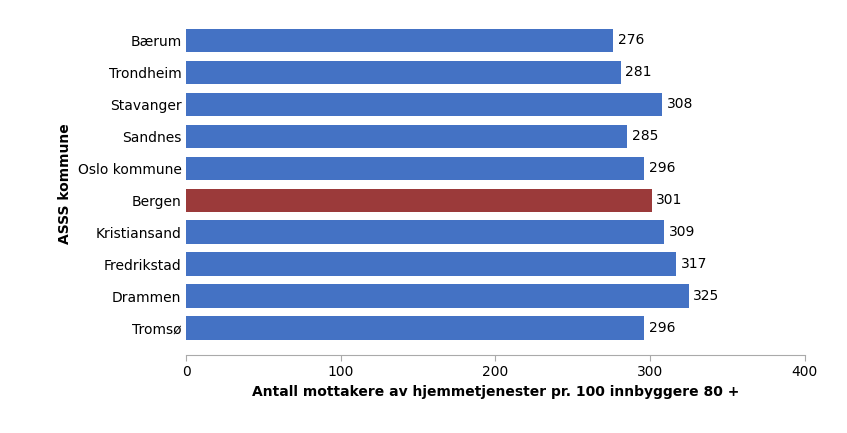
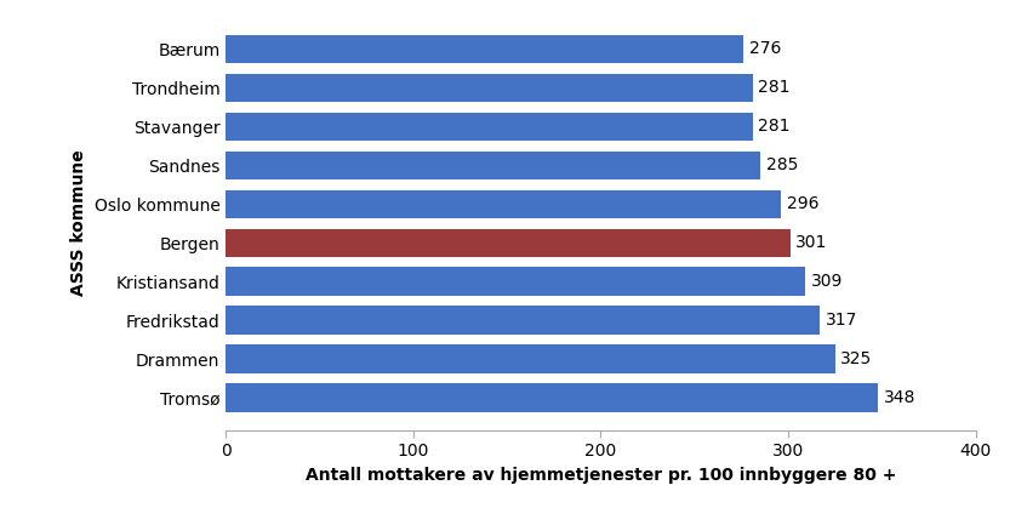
Stavanger: 308 -> 281
Tromsø: 296 -> 348
